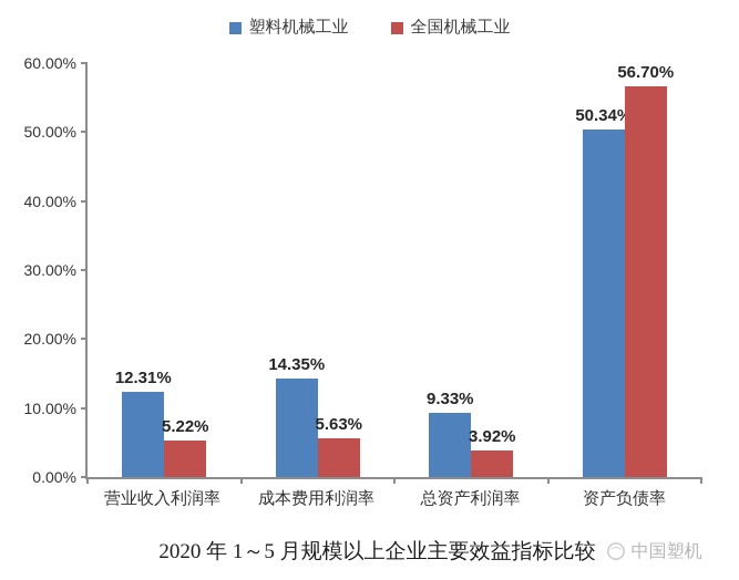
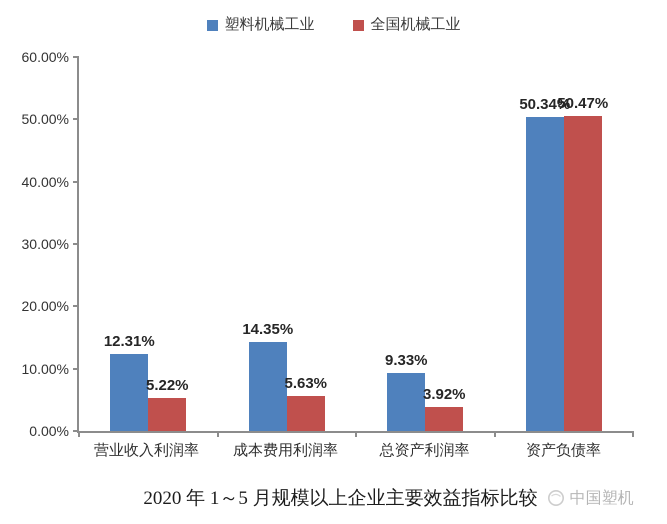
全国机械工业/资产负债率: 56.70% -> 50.47%
